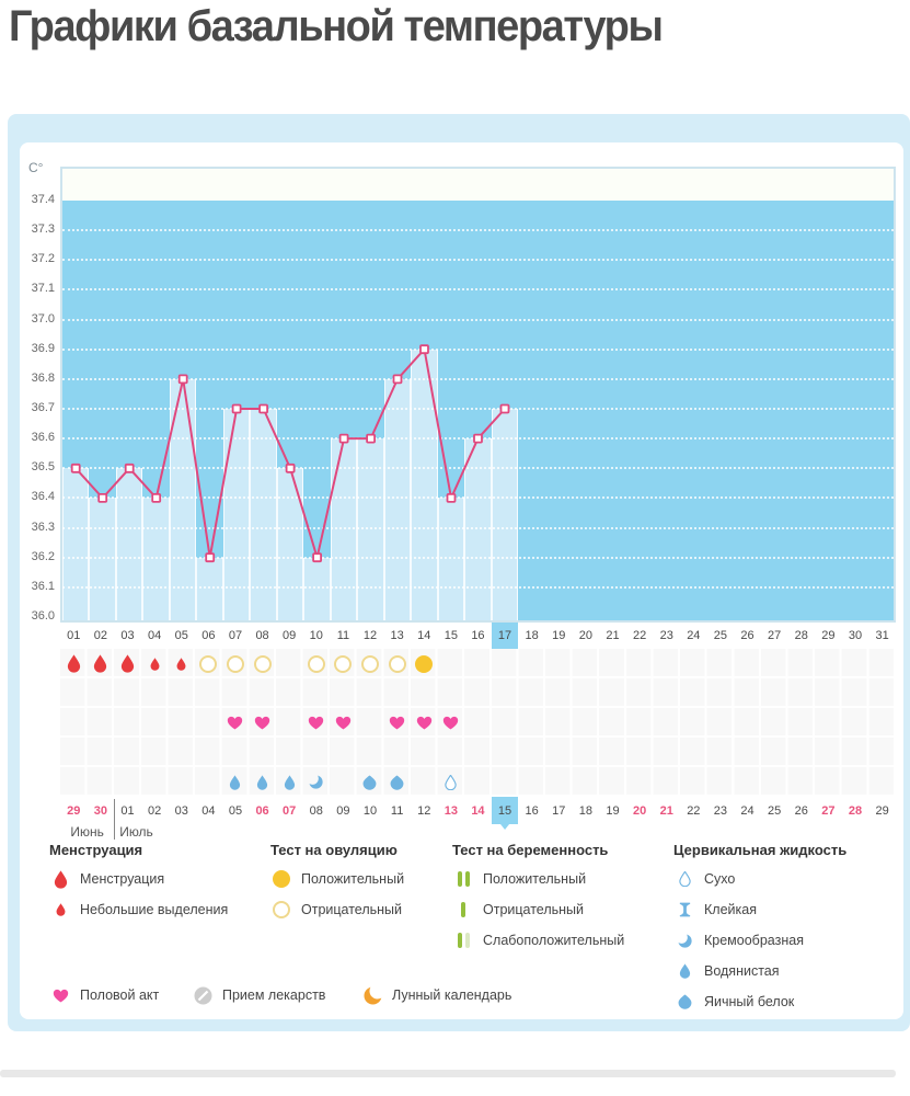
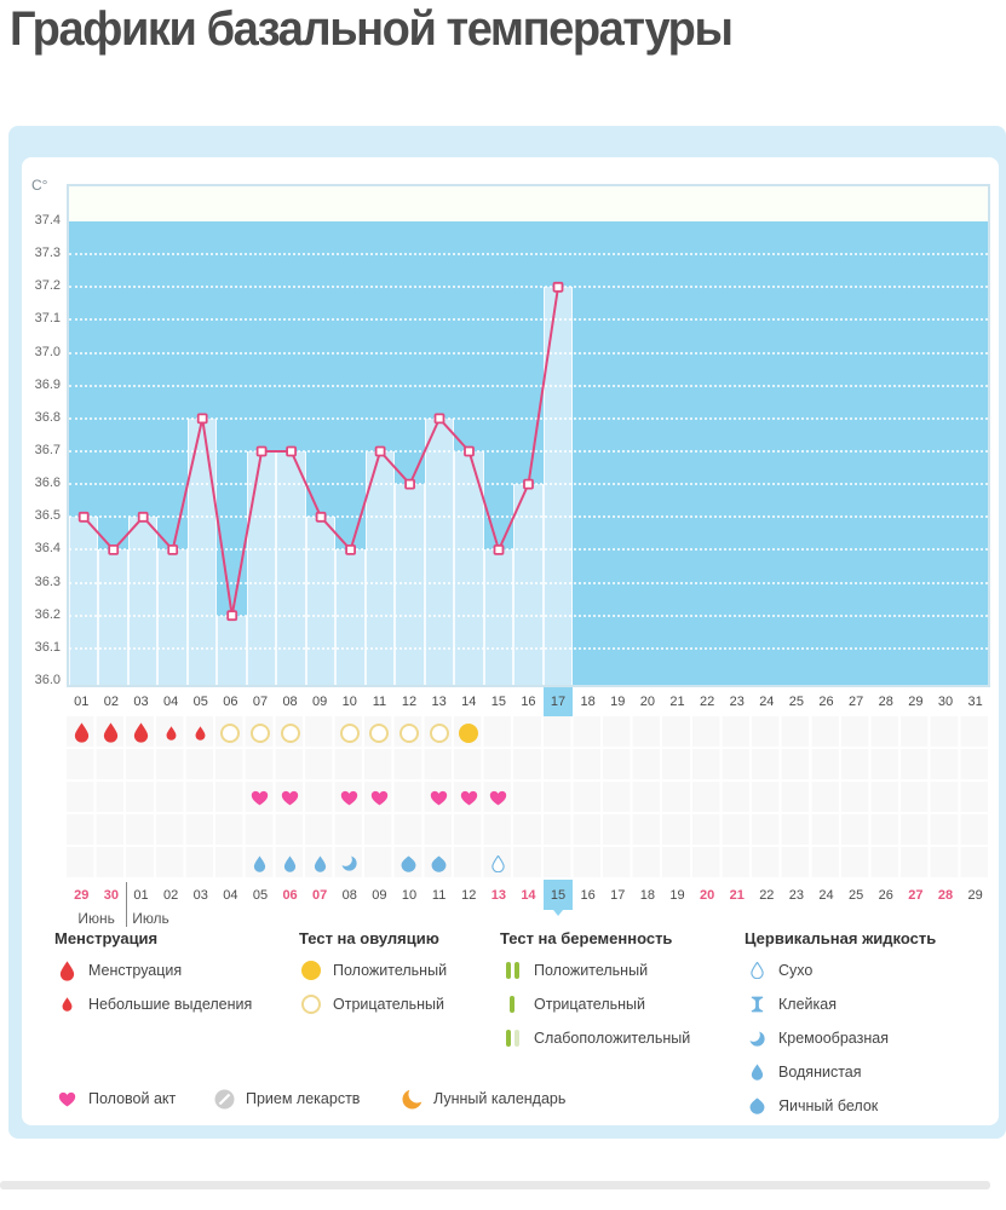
10: 36.2 -> 36.4
11: 36.6 -> 36.7
14: 36.9 -> 36.7
17: 36.7 -> 37.2
